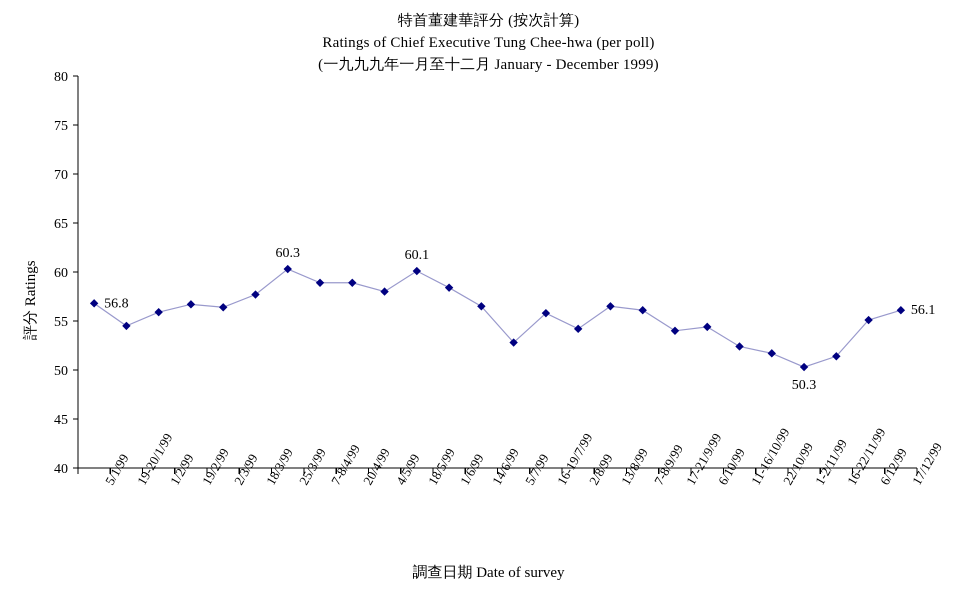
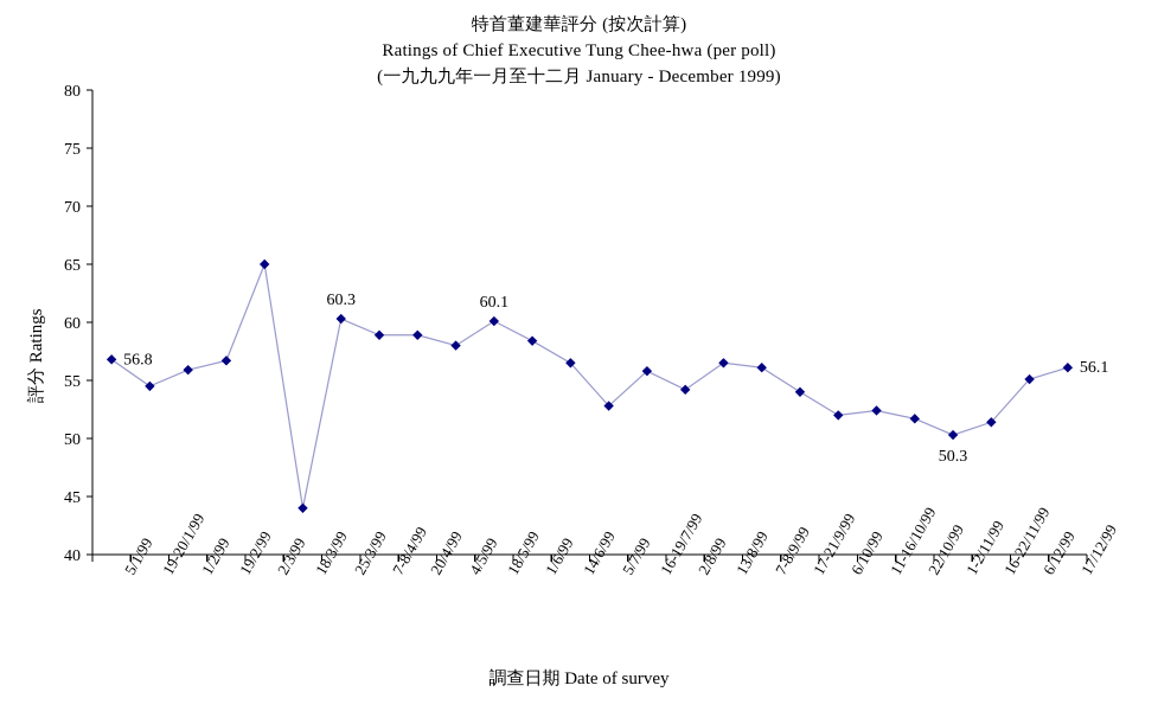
2/3/99: 56 -> 65
18/3/99: 58 -> 44
6/10/99: 54 -> 52
